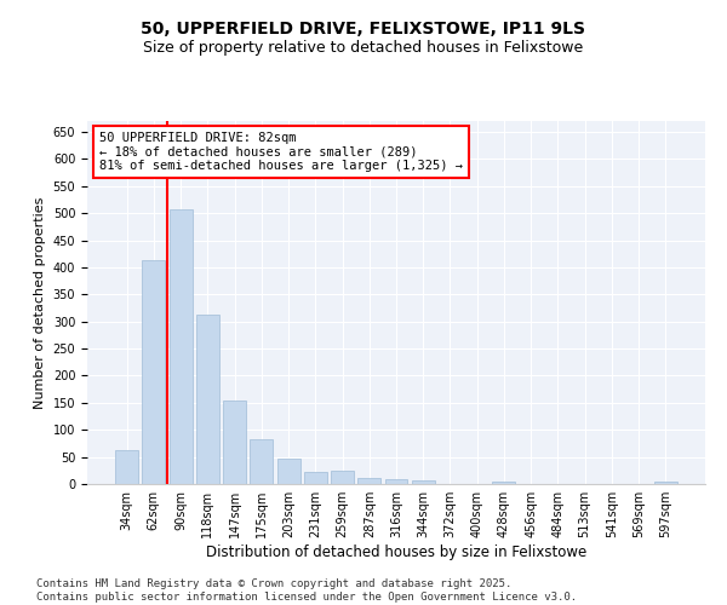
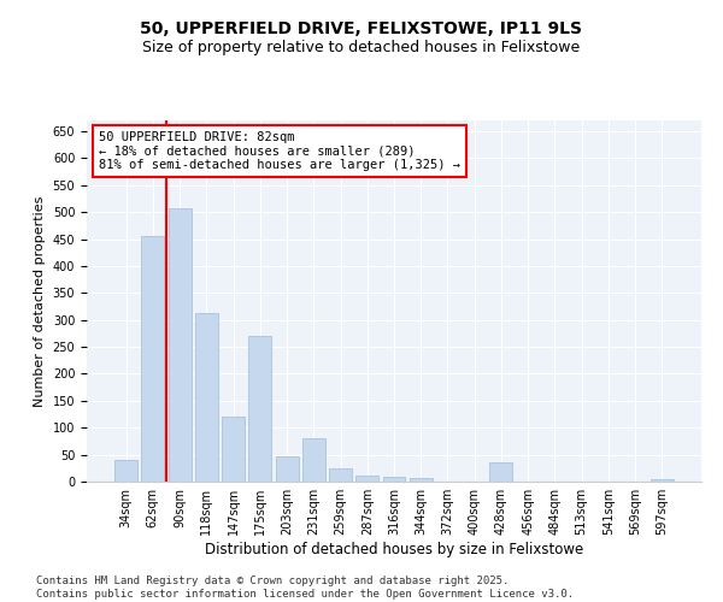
34sqm: 62 -> 40
62sqm: 413 -> 455
147sqm: 155 -> 120
175sqm: 82 -> 270
231sqm: 23 -> 80
428sqm: 4 -> 35
